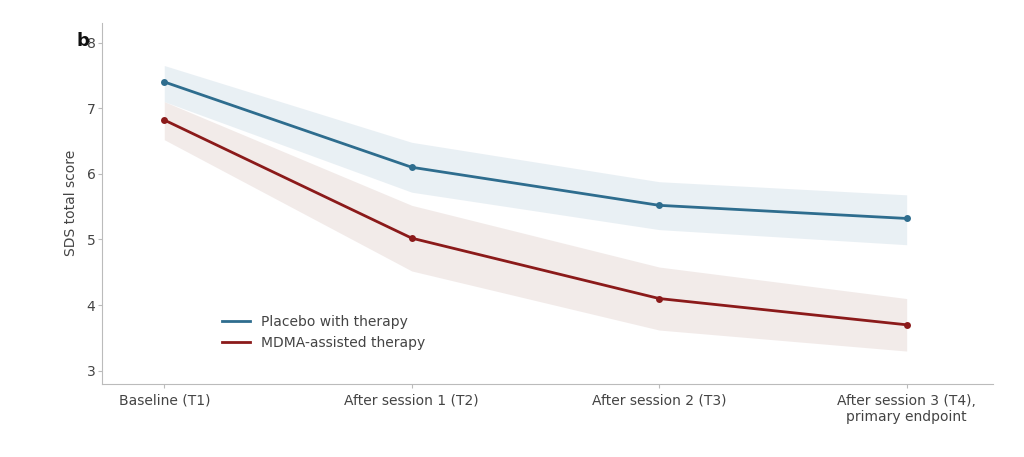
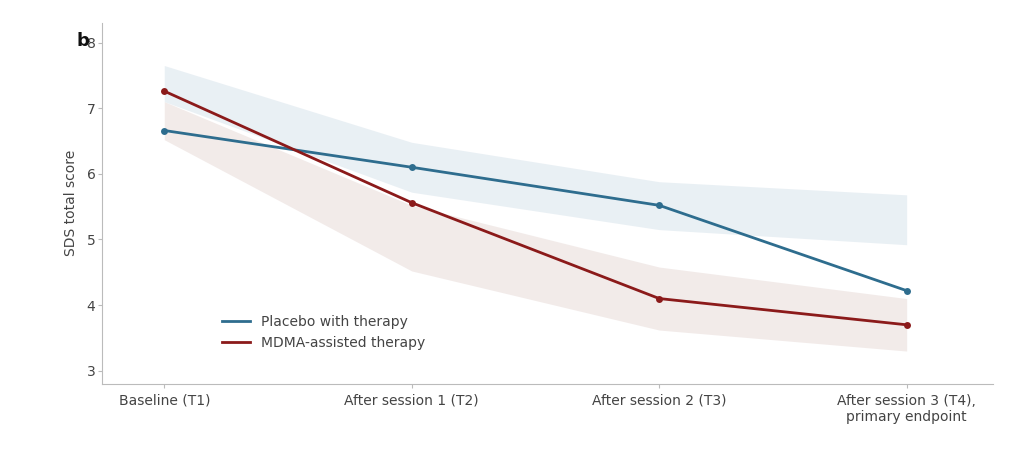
Placebo with therapy/Baseline (T1): 7.40 -> 6.66
MDMA-assisted therapy/Baseline (T1): 6.82 -> 7.26
MDMA-assisted therapy/After session 1 (T2): 5.02 -> 5.56
Placebo with therapy/After session 3 (T4), primary endpoint: 5.32 -> 4.22
